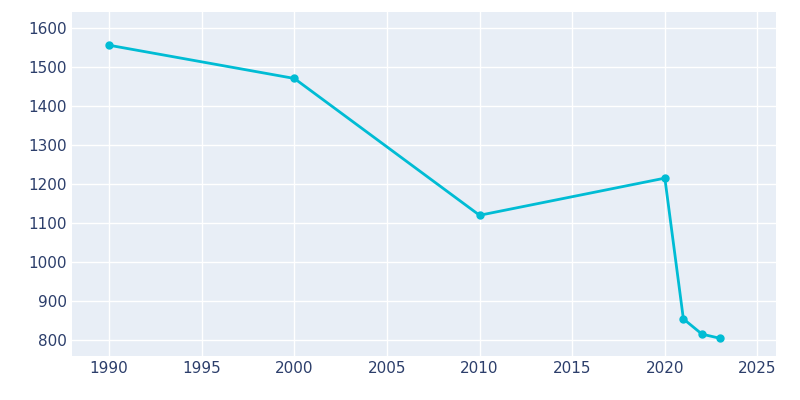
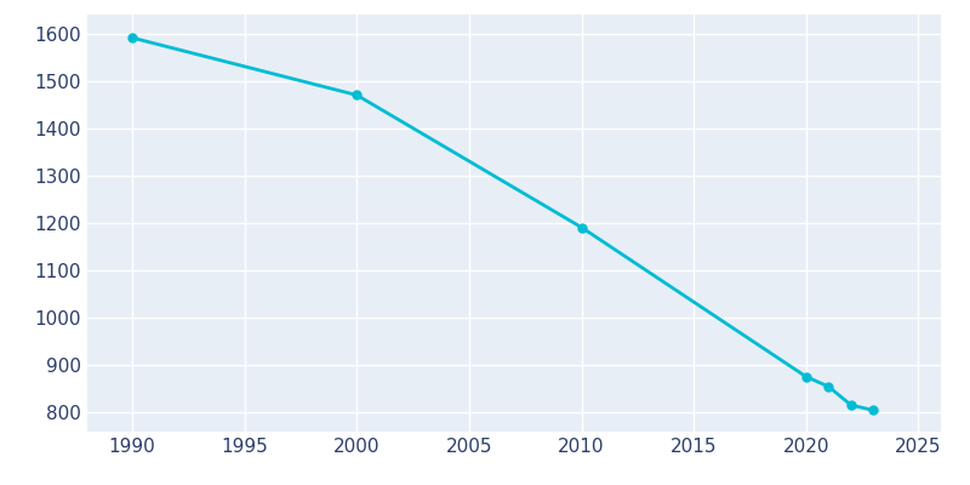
1990: 1555 -> 1591
2010: 1120 -> 1191
2020: 1215 -> 876
